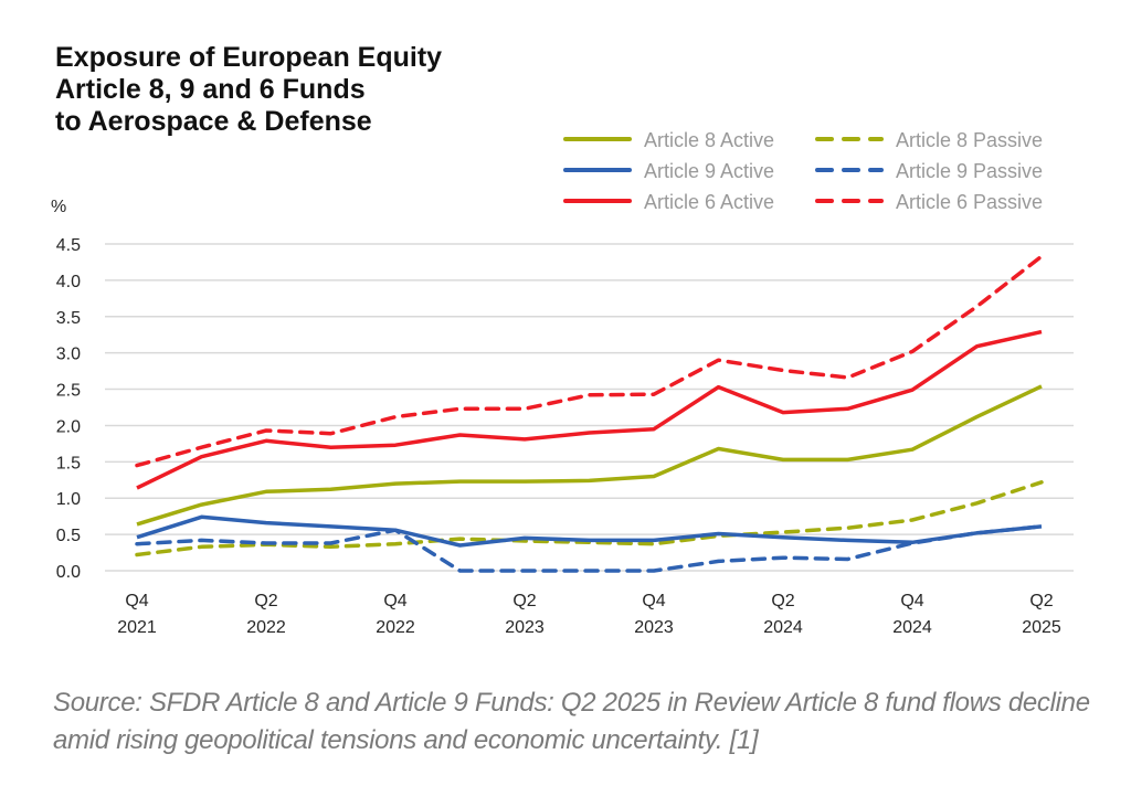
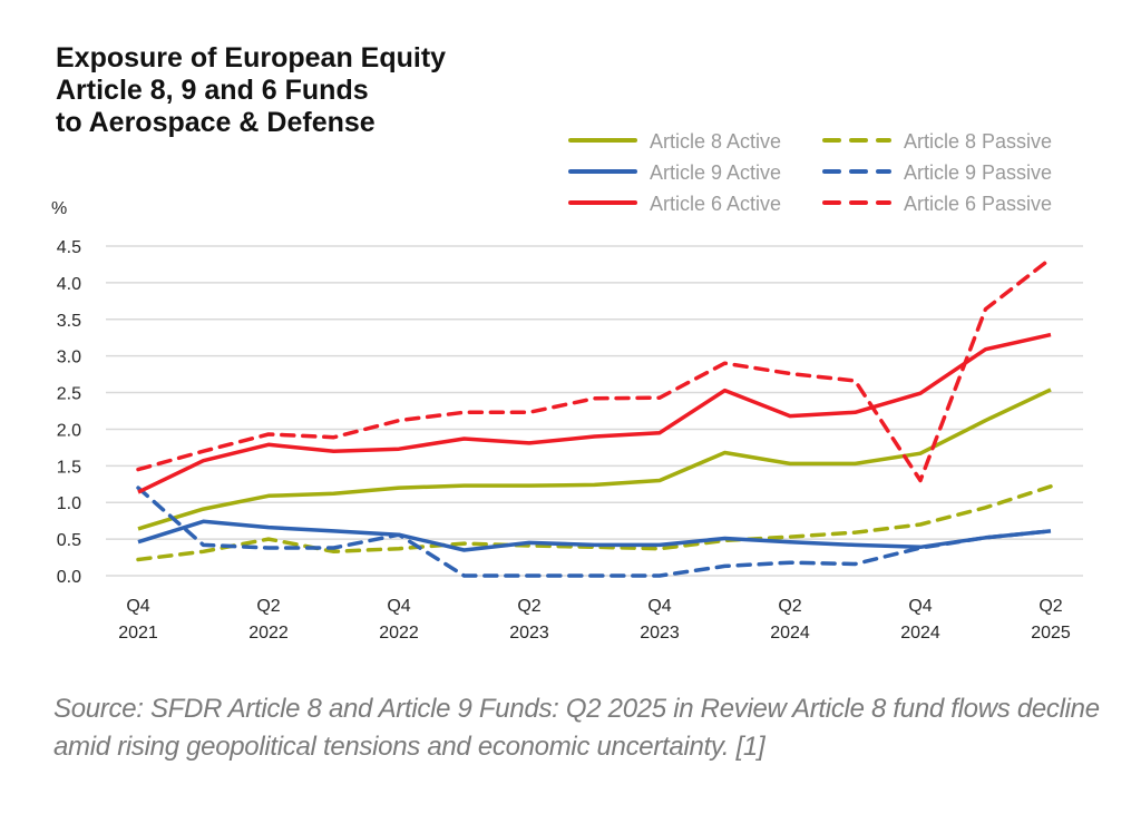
Article 9 Passive/Q4 2021: 0.4 -> 1.2
Article 8 Passive/Q2 2022: 0.4 -> 0.5
Article 6 Passive/Q4 2024: 3.0 -> 1.3
